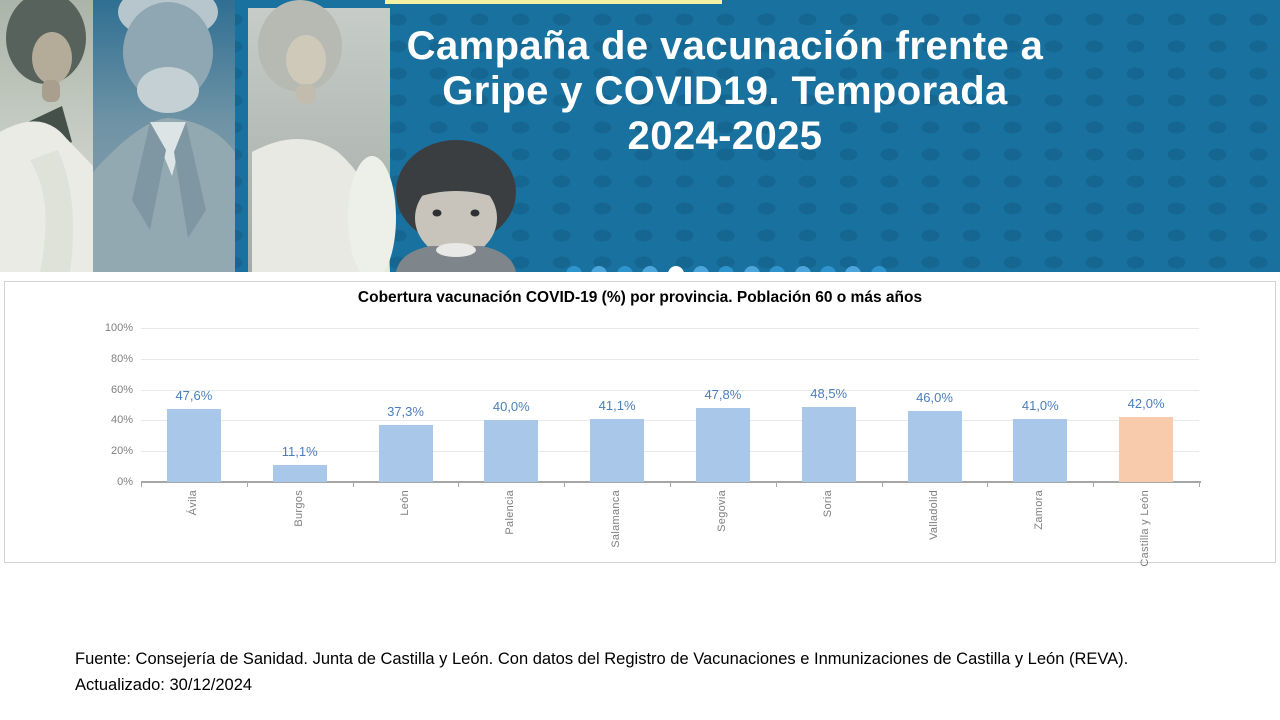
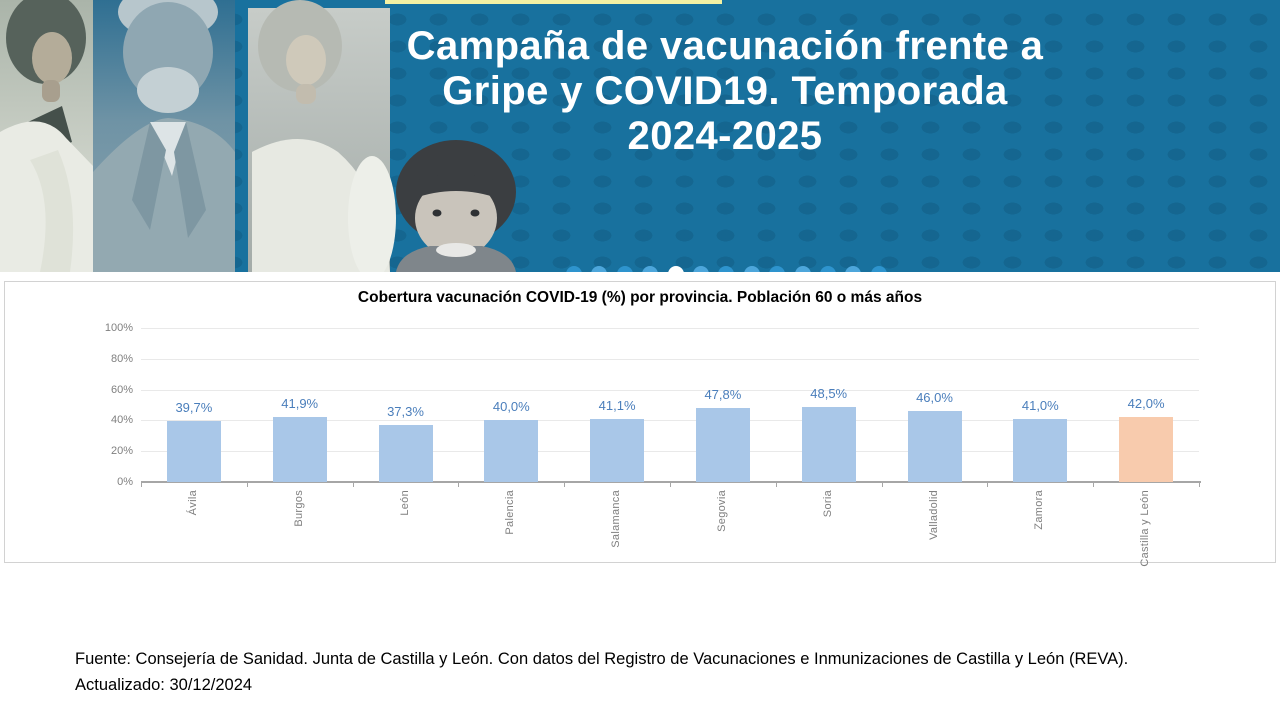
Ávila: 47,6% -> 39,7%
Burgos: 11,1% -> 41,9%
